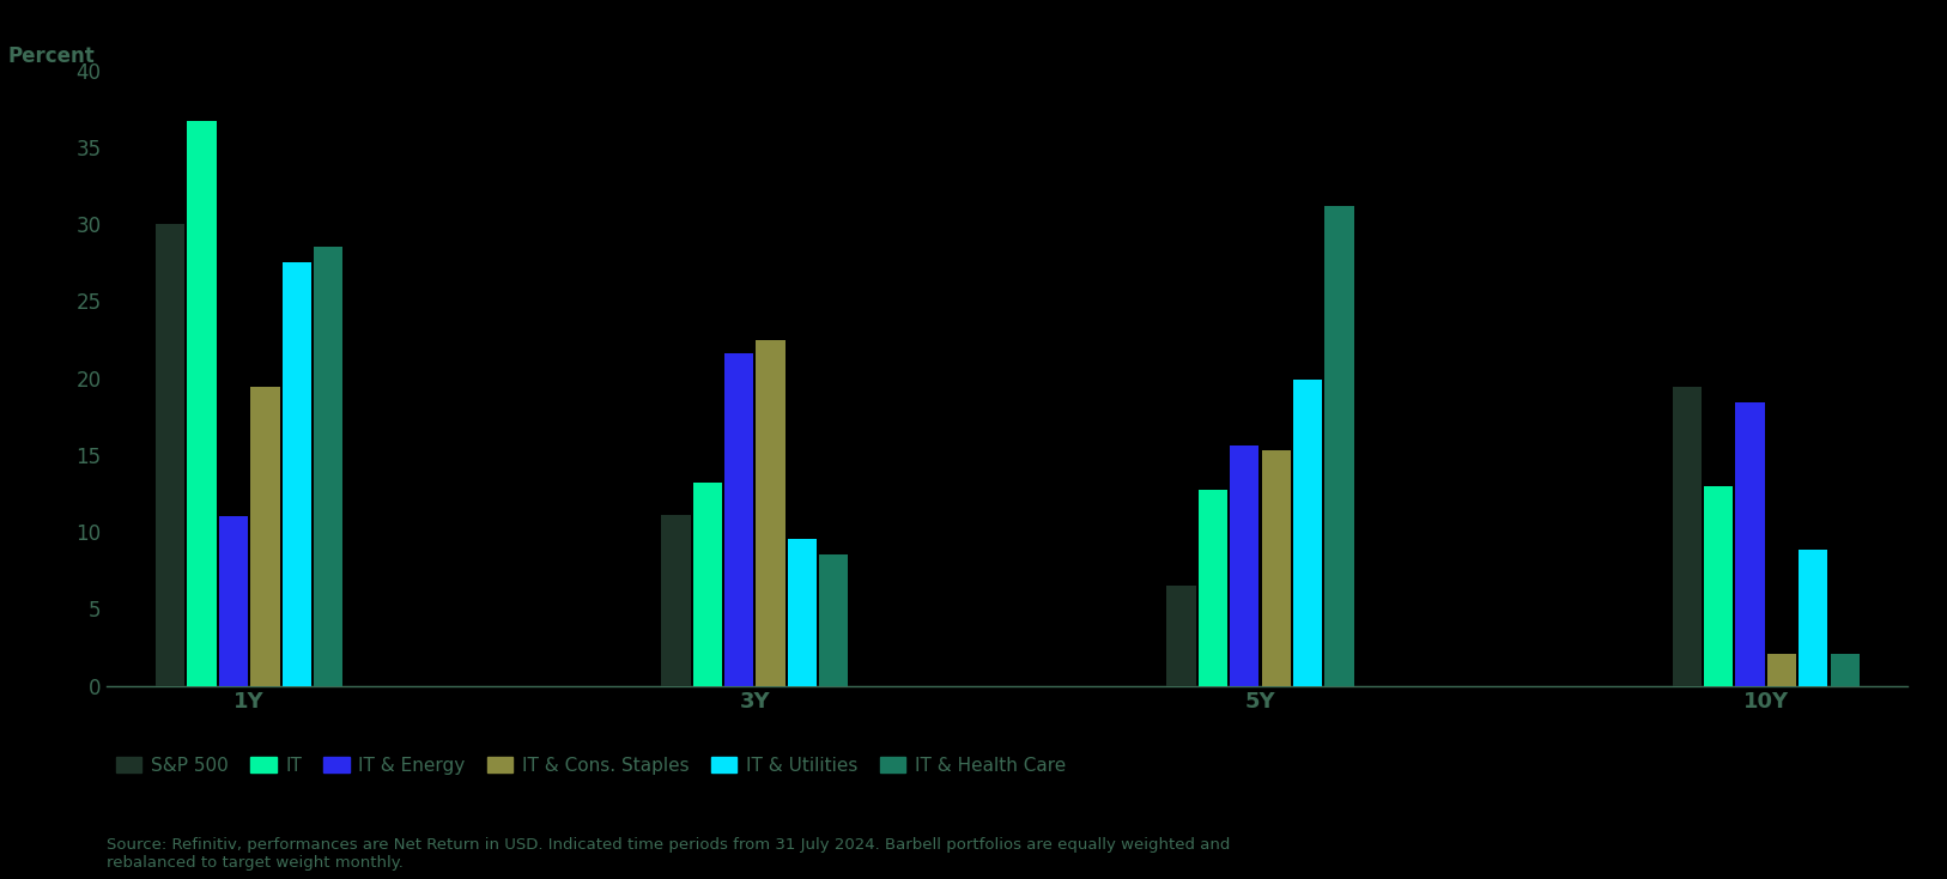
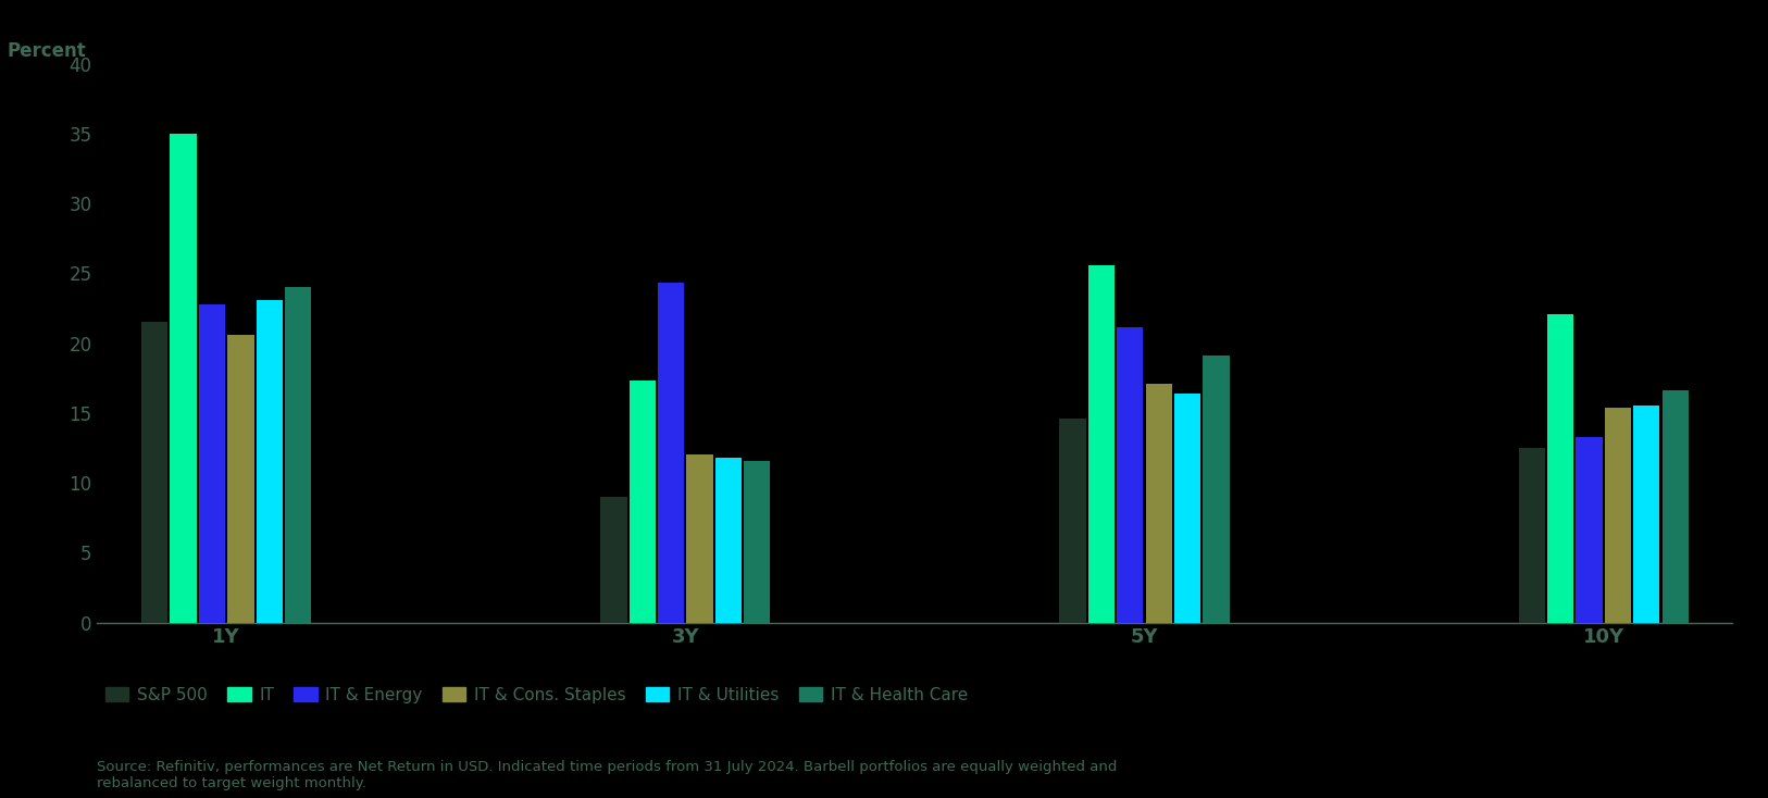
S&P 500/1Y: 30.0 -> 21.5
IT/1Y: 36.7 -> 35.0
IT & Energy/1Y: 11.0 -> 22.8
IT & Cons. Staples/1Y: 19.4 -> 20.6
IT & Utilities/1Y: 27.5 -> 23.1
IT & Health Care/1Y: 28.5 -> 24.0
S&P 500/3Y: 11.1 -> 9.0
IT/3Y: 13.2 -> 17.3
IT & Energy/3Y: 21.6 -> 24.3
IT & Cons. Staples/3Y: 22.5 -> 12.0
IT & Utilities/3Y: 9.5 -> 11.8
IT & Health Care/3Y: 8.5 -> 11.6
S&P 500/5Y: 6.5 -> 14.6
IT/5Y: 12.7 -> 25.6
IT & Energy/5Y: 15.6 -> 21.1
IT & Cons. Staples/5Y: 15.3 -> 17.1
IT & Utilities/5Y: 19.9 -> 16.4
IT & Health Care/5Y: 31.2 -> 19.1
S&P 500/10Y: 19.4 -> 12.5
IT/10Y: 13.0 -> 22.1
IT & Energy/10Y: 18.4 -> 13.3
IT & Cons. Staples/10Y: 2.1 -> 15.4
IT & Utilities/10Y: 8.8 -> 15.5
IT & Health Care/10Y: 2.1 -> 16.6
